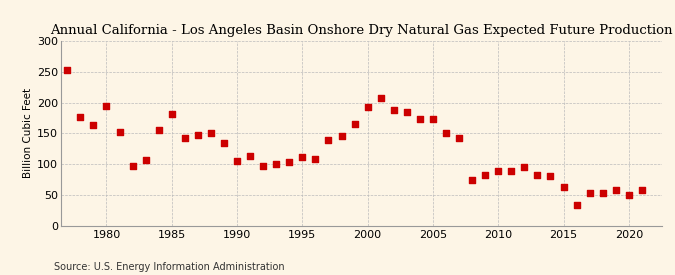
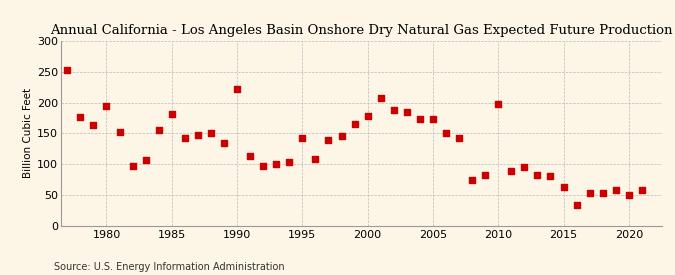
1990: 105 -> 222
1995: 111 -> 142
2000: 193 -> 178
2010: 88 -> 198
